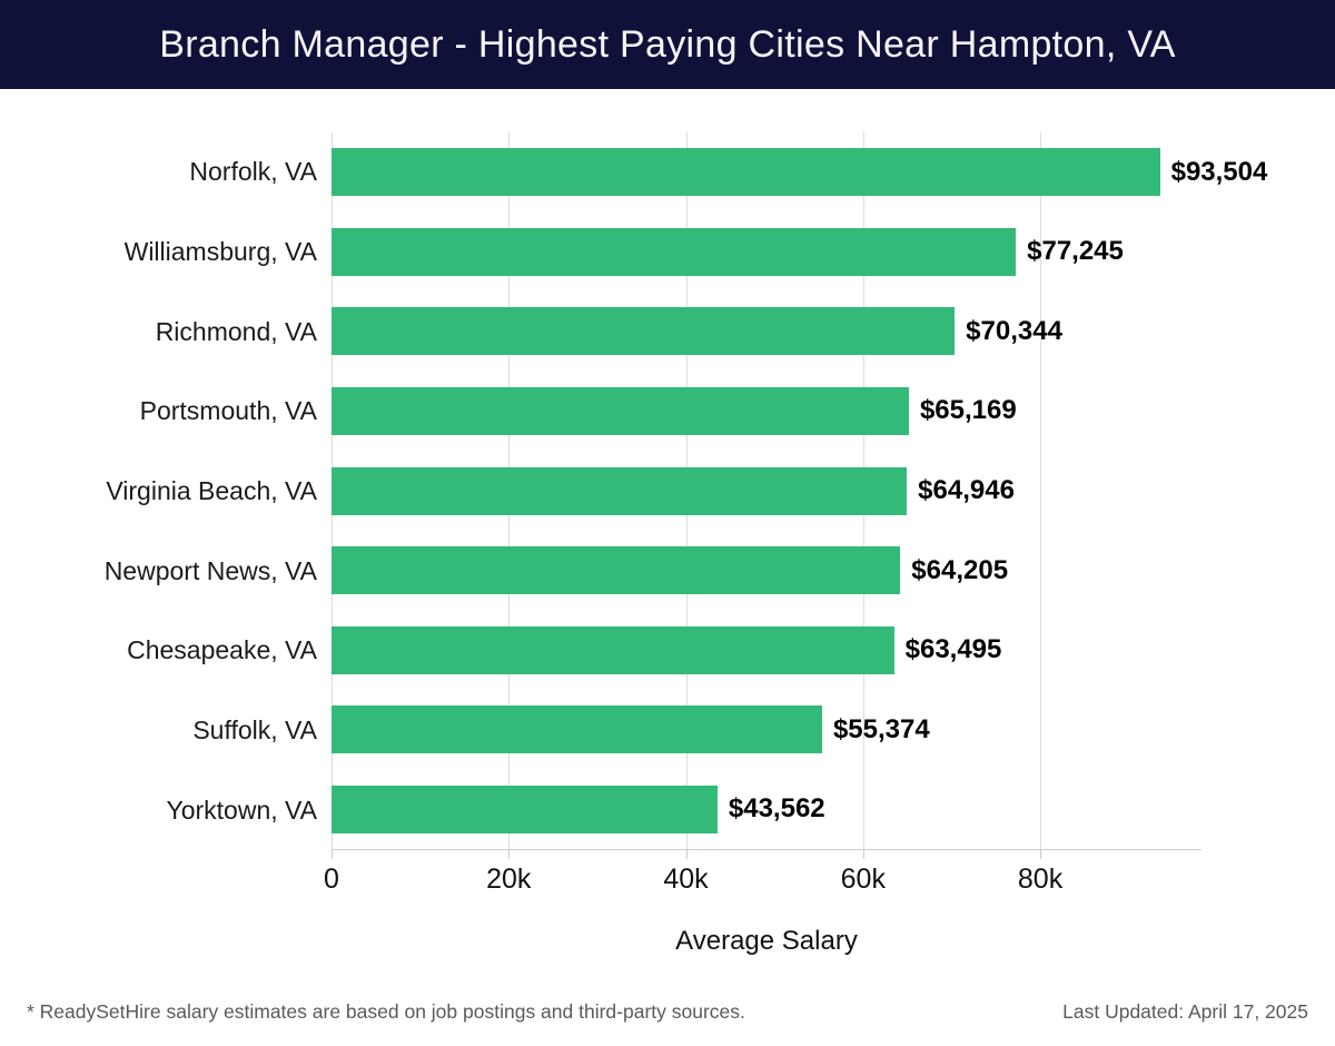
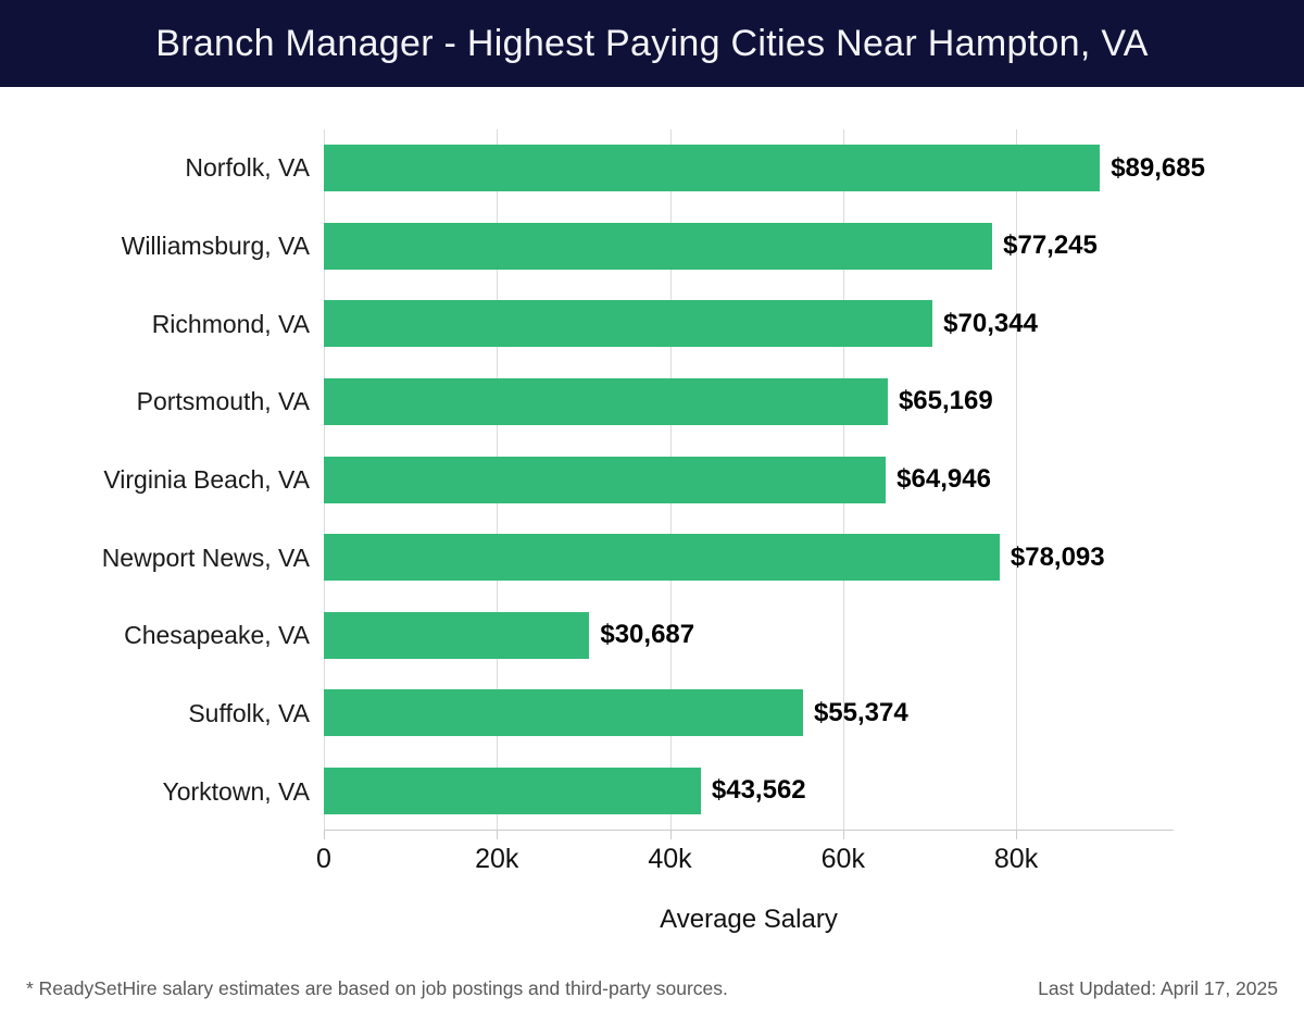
Norfolk, VA: $93,504 -> $89,685
Newport News, VA: $64,205 -> $78,093
Chesapeake, VA: $63,495 -> $30,687
